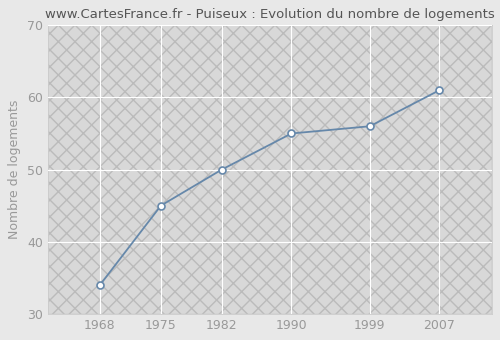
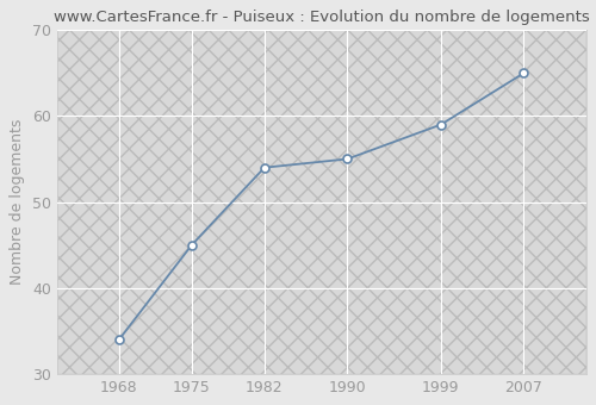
1982: 50 -> 54
1999: 56 -> 59
2007: 61 -> 65
